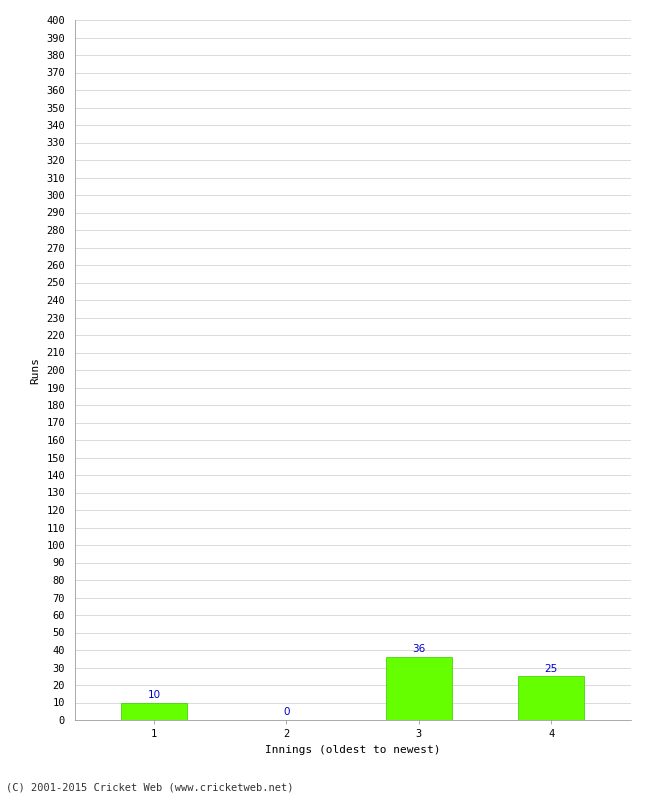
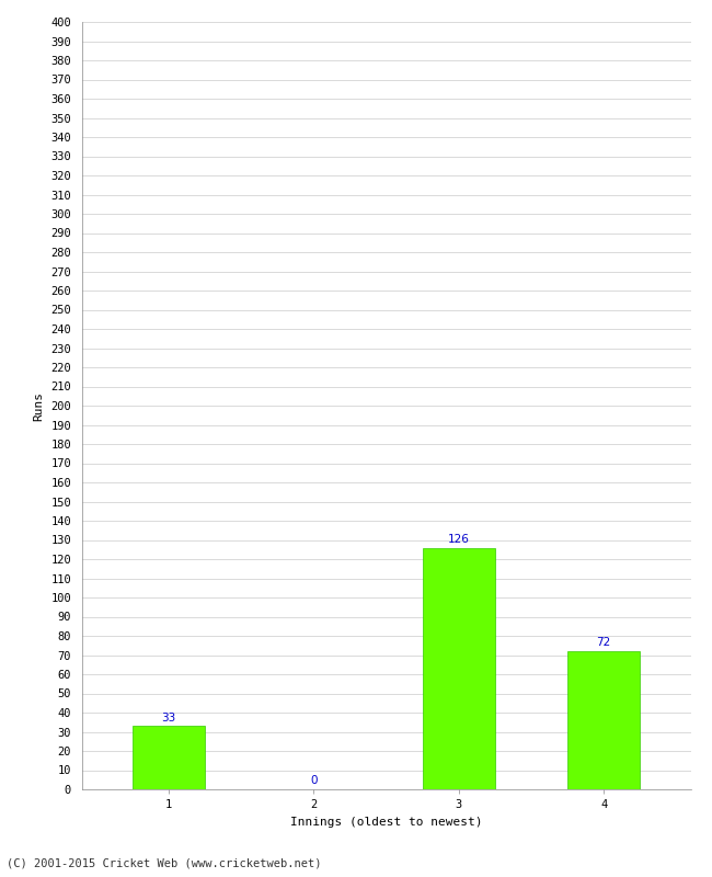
1: 10 -> 33
3: 36 -> 126
4: 25 -> 72
